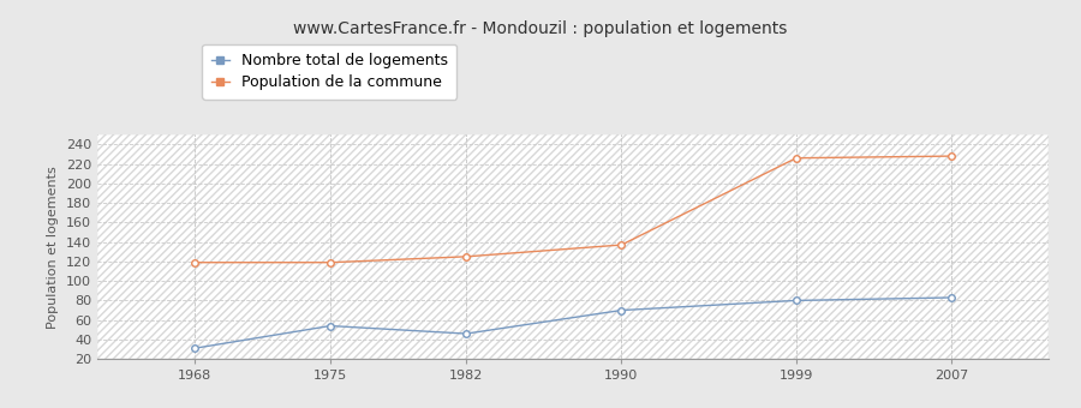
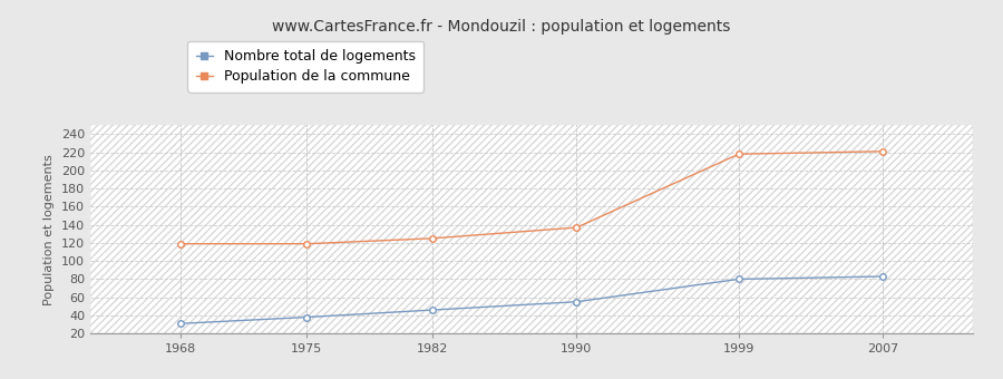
Nombre total de logements/1975: 54 -> 38
Nombre total de logements/1990: 70 -> 55
Population de la commune/1999: 226 -> 218
Population de la commune/2007: 228 -> 221
